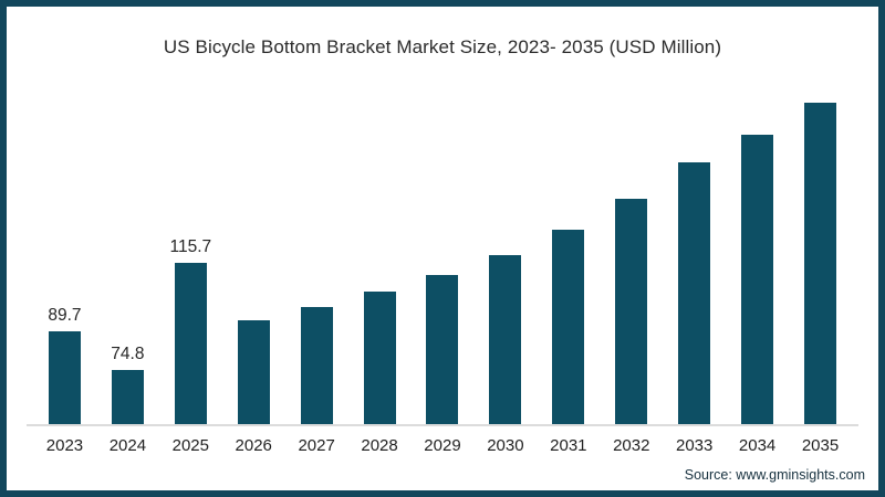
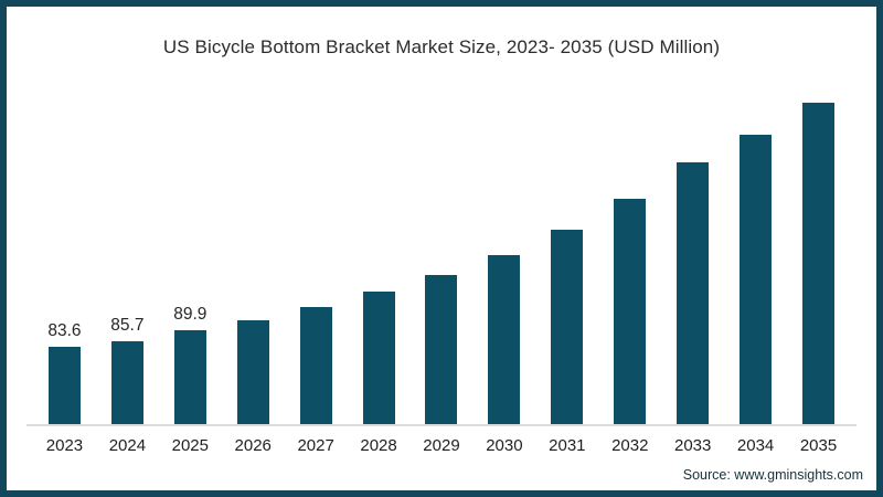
2023: 89.7 -> 83.6
2024: 74.8 -> 85.7
2025: 115.7 -> 89.9
